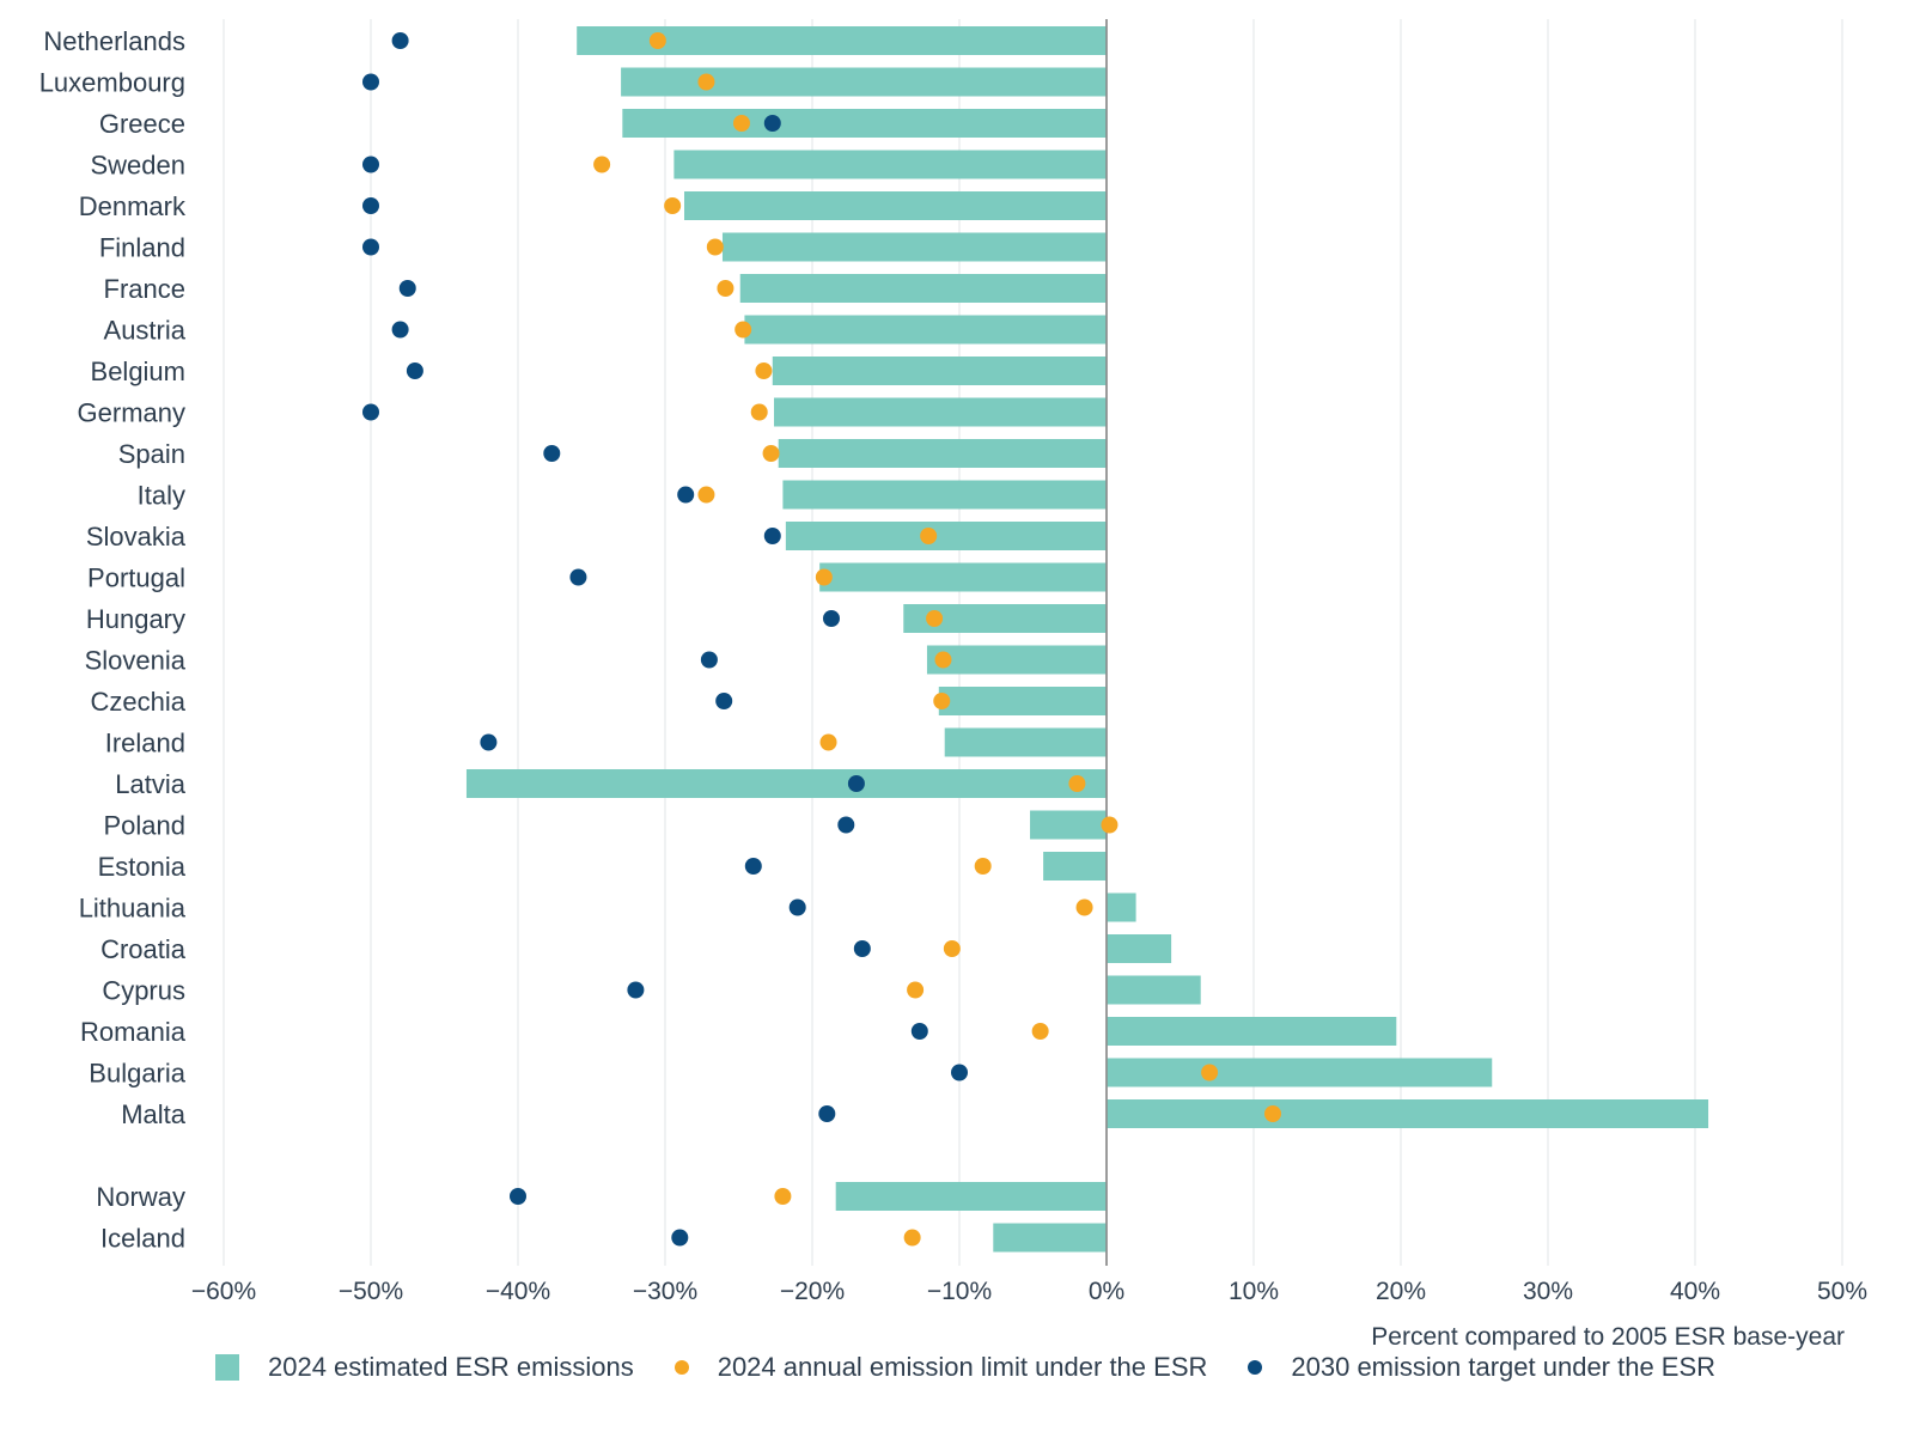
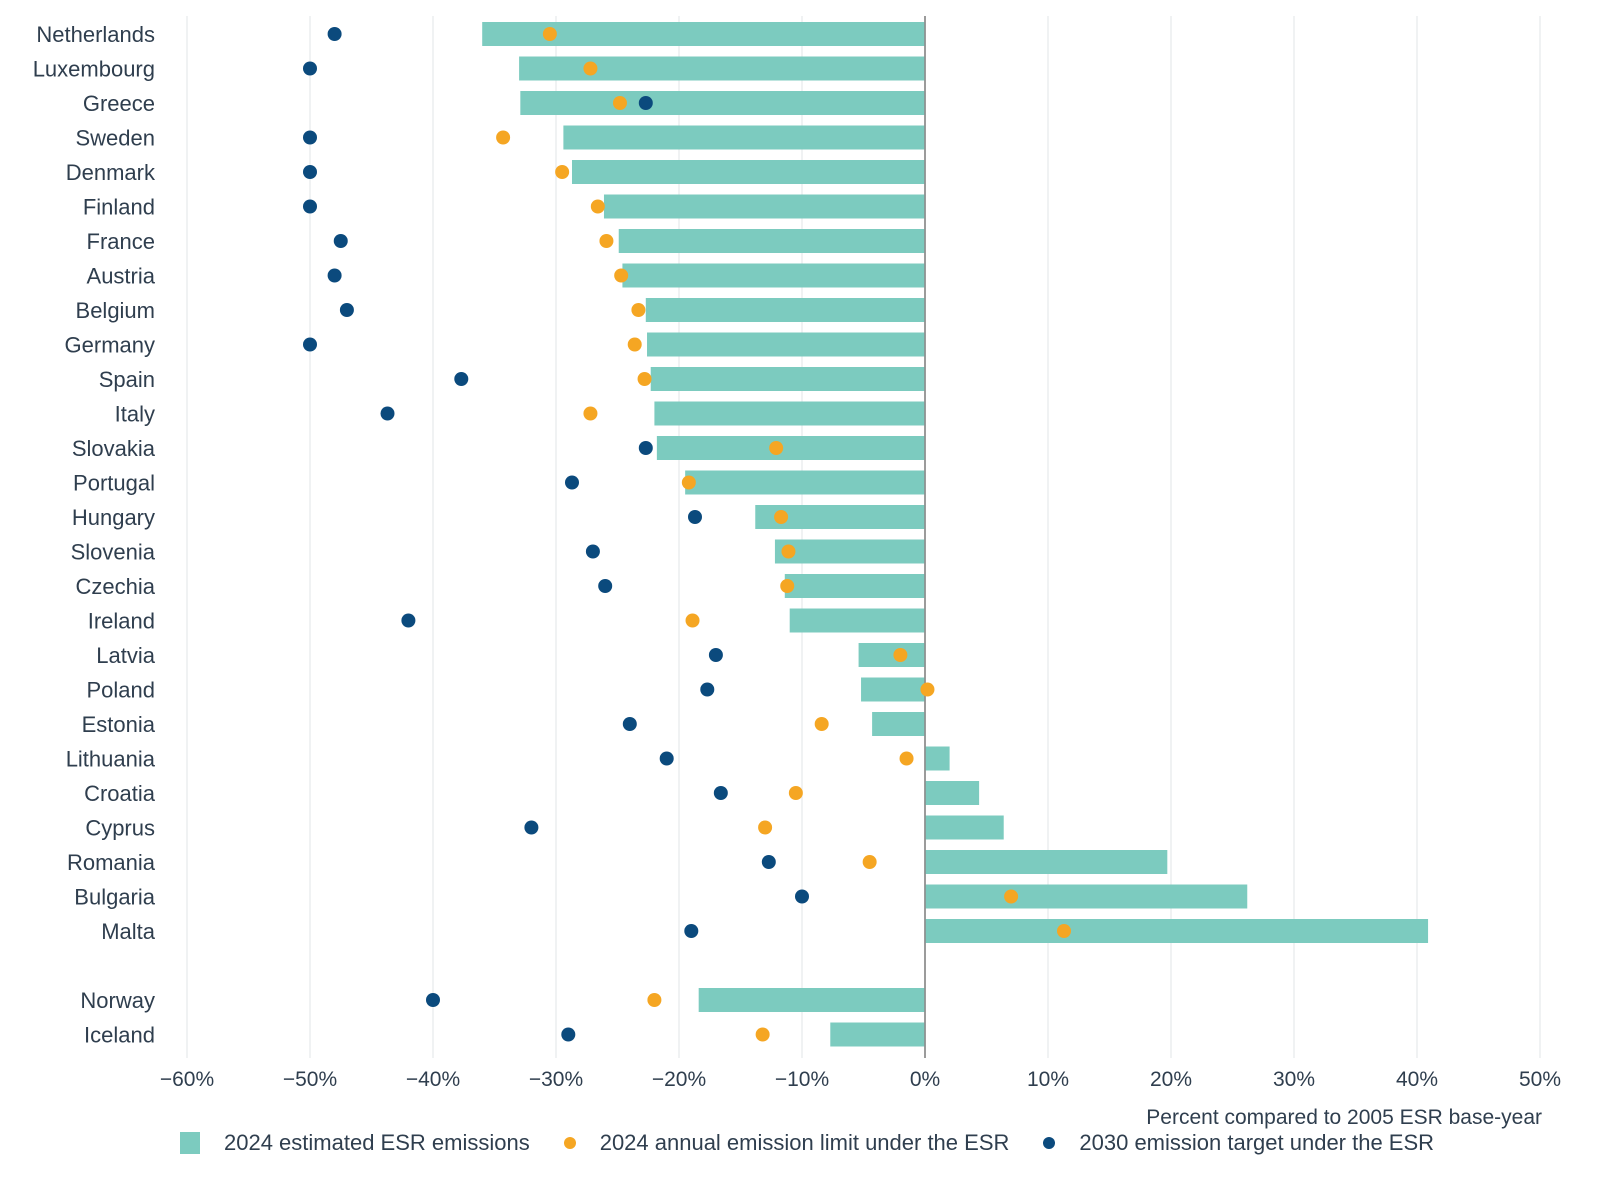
2030 emission target under the ESR/Italy: -28.6% -> -43.7%
2030 emission target under the ESR/Portugal: -35.9% -> -28.7%
2024 estimated ESR emissions/Latvia: -43.5% -> -5.4%
